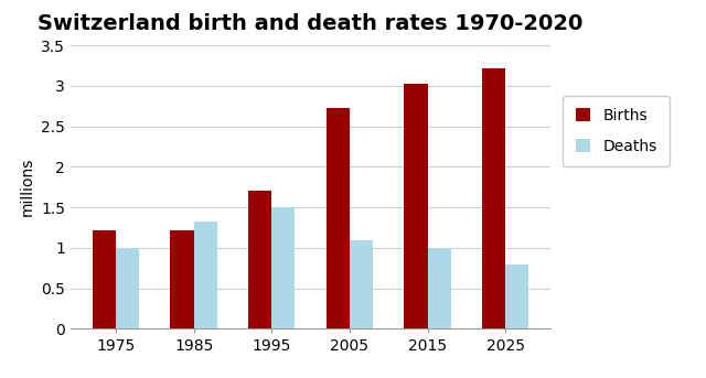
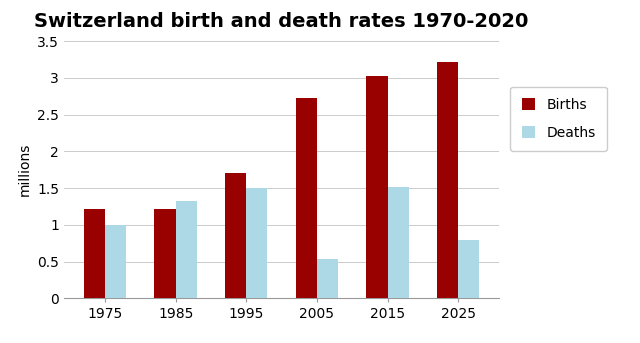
Deaths/2005: 1.10 -> 0.54
Deaths/2015: 1.00 -> 1.52
